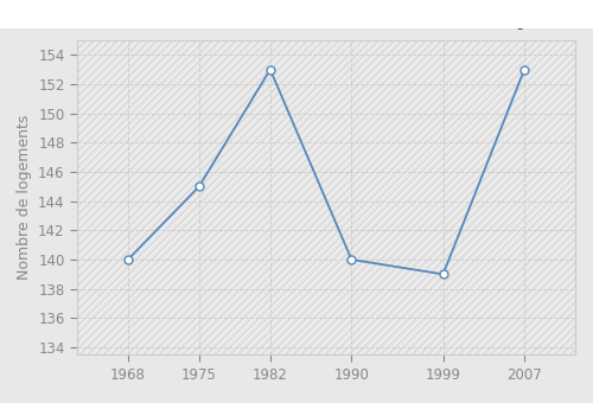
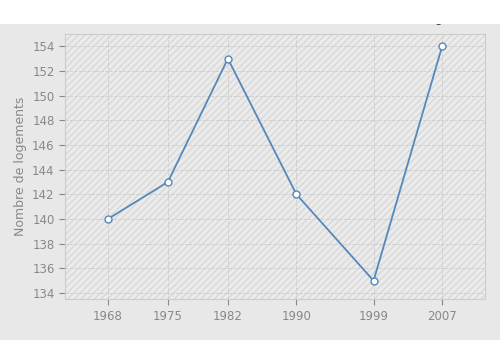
1975: 145 -> 143
1990: 140 -> 142
1999: 139 -> 135
2007: 153 -> 154
